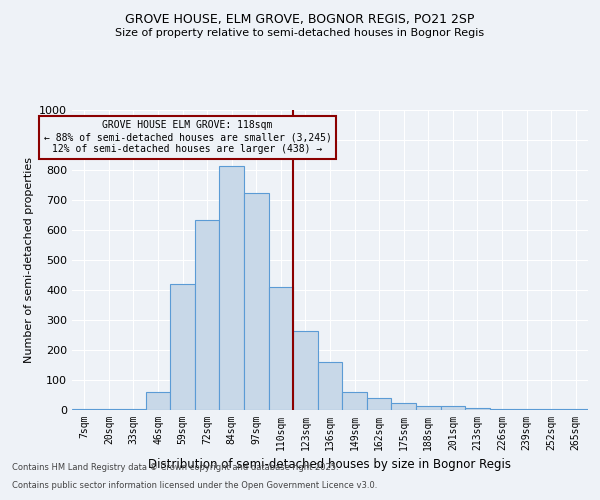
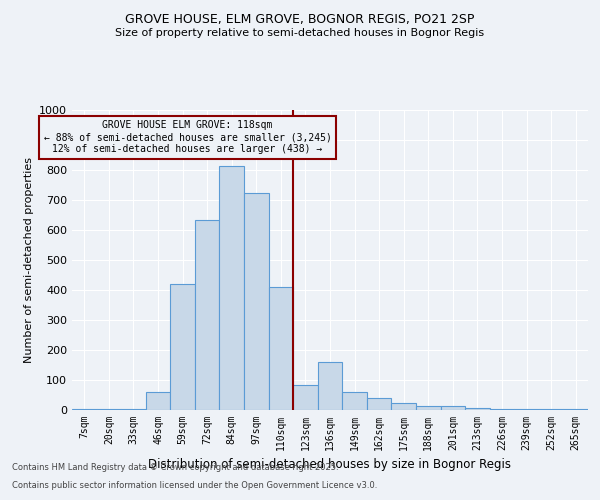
123sqm: 265 -> 85
